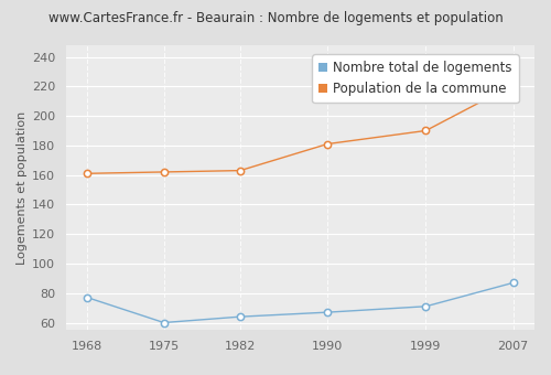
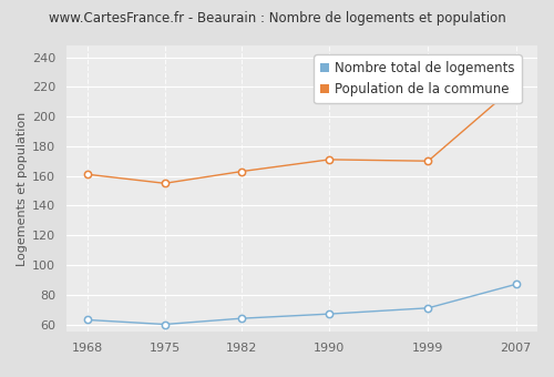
Nombre total de logements/1968: 77 -> 63
Population de la commune/1975: 162 -> 155
Population de la commune/1990: 181 -> 171
Population de la commune/1999: 190 -> 170
